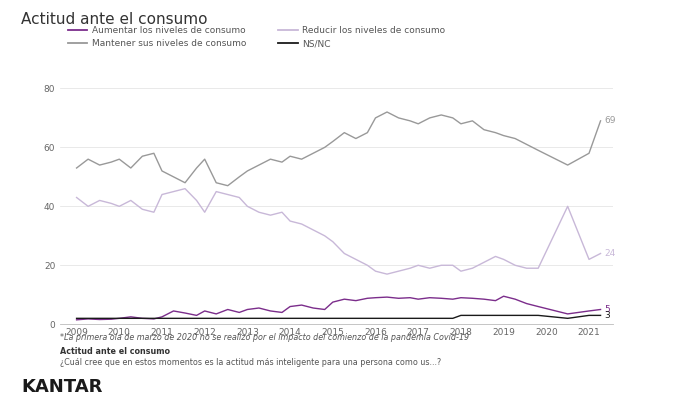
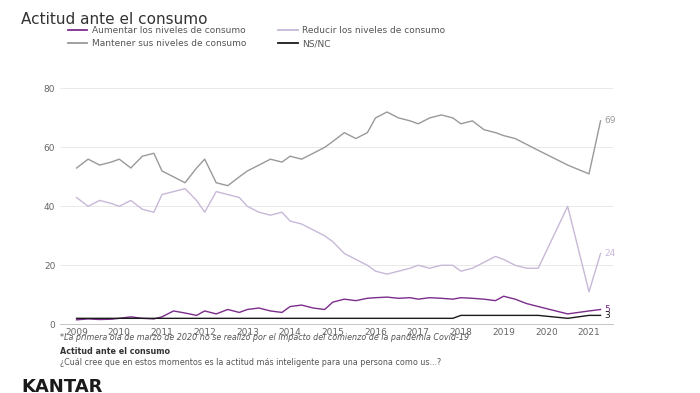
Mantener sus niveles de consumo/2021: 58 -> 51
Reducir los niveles de consumo/2021: 22 -> 11
